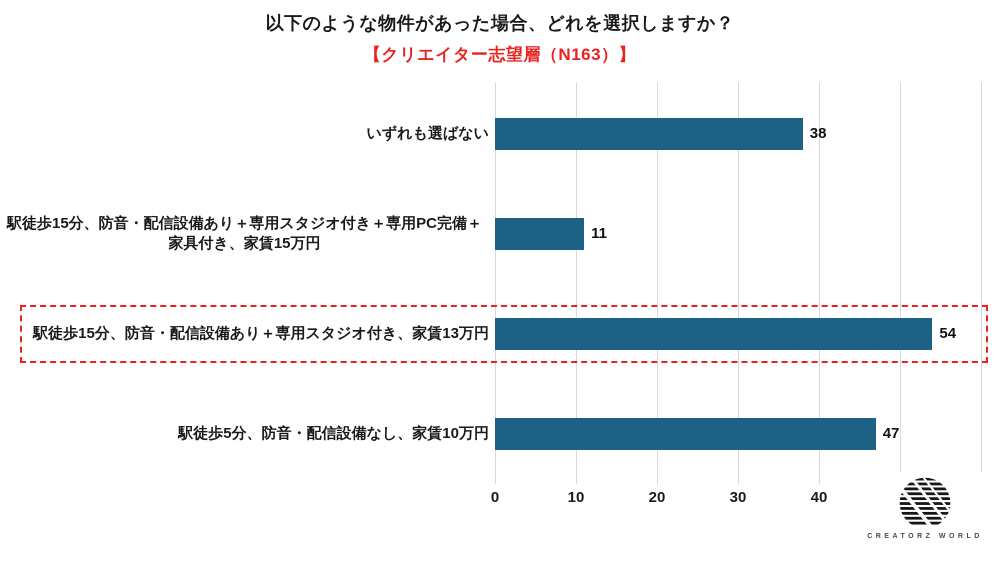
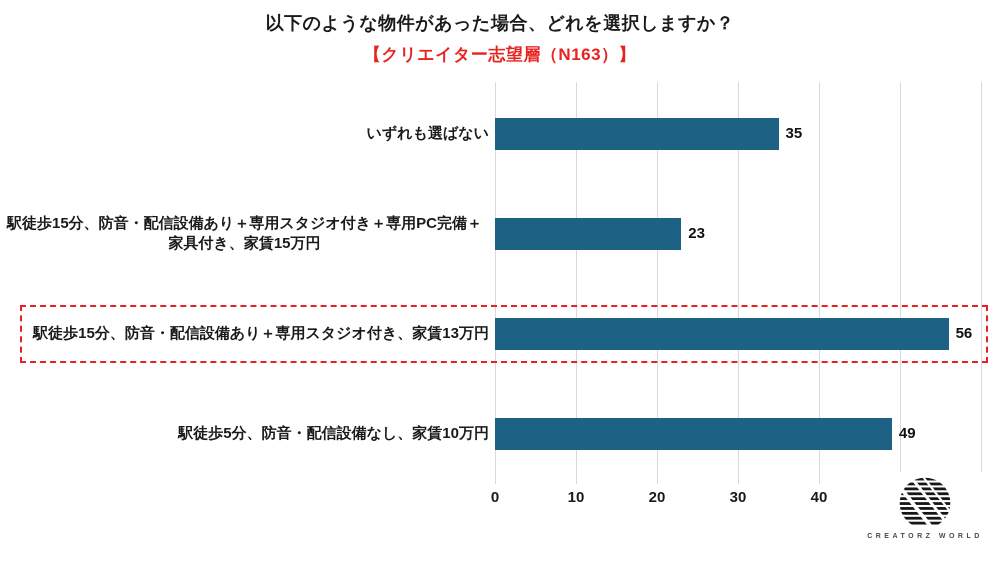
いずれも選ばない: 38 -> 35
駅徒歩15分、防音・配信設備あり＋専用スタジオ付き＋専用PC完備＋家具付き、家賃15万円: 11 -> 23
駅徒歩15分、防音・配信設備あり＋専用スタジオ付き、家賃13万円: 54 -> 56
駅徒歩5分、防音・配信設備なし、家賃10万円: 47 -> 49
